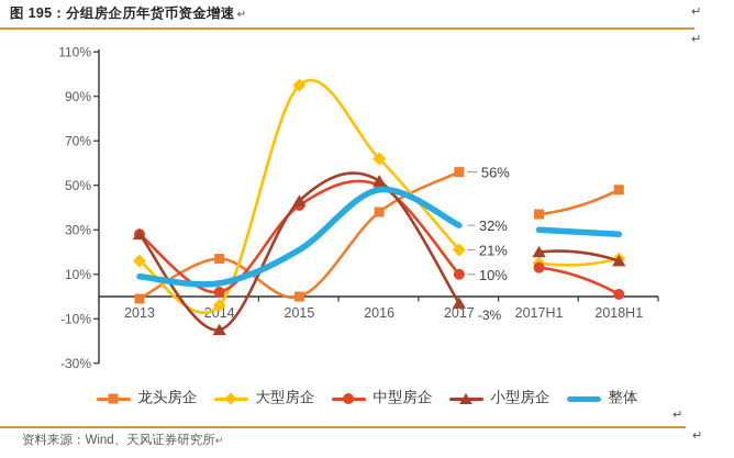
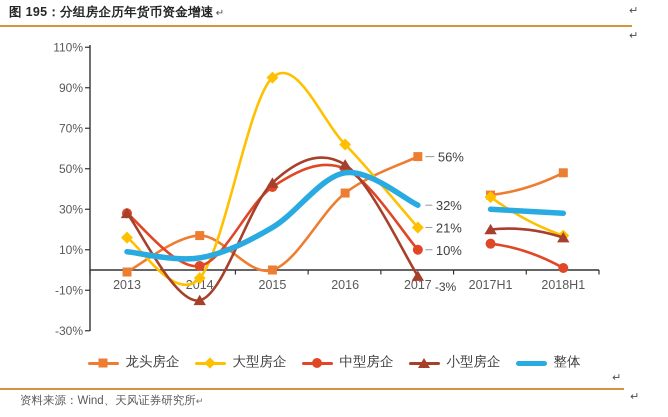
大型房企/2017H1: 15% -> 36%
